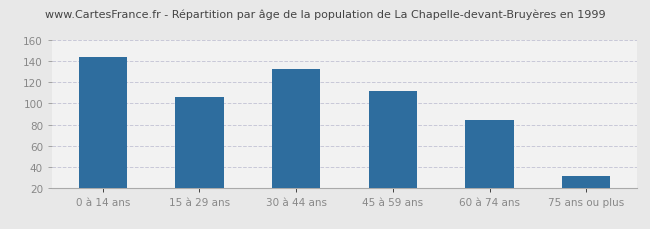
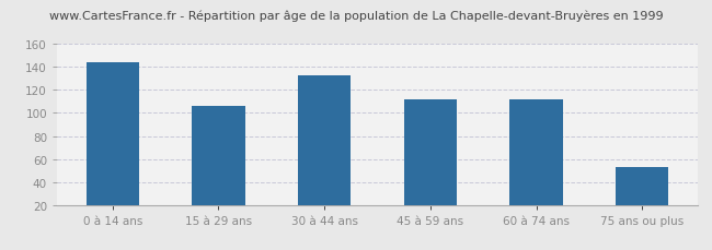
60 à 74 ans: 84 -> 112
75 ans ou plus: 31 -> 53
